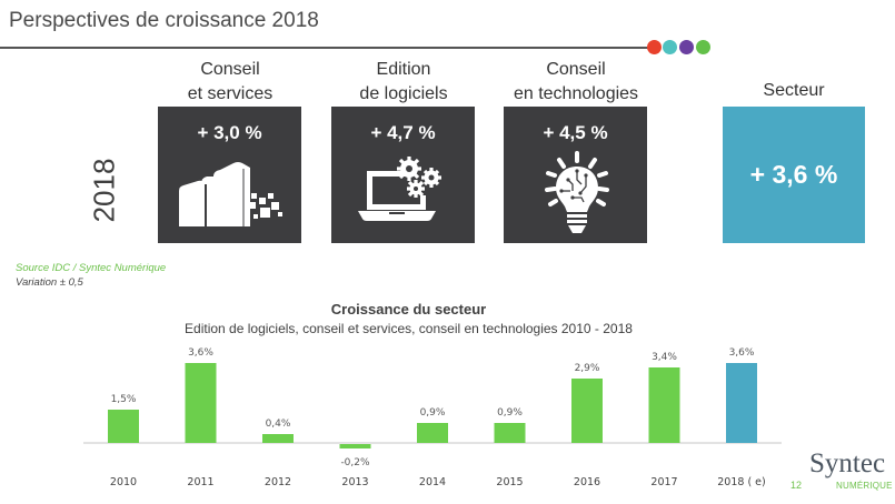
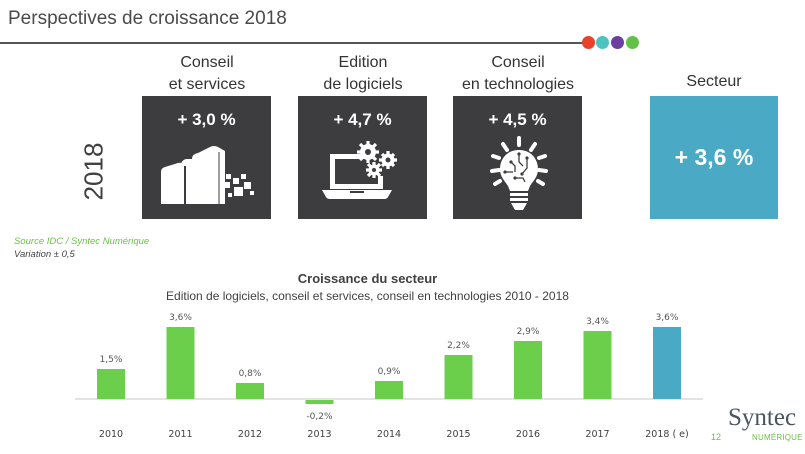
2012: 0,4% -> 0,8%
2015: 0,9% -> 2,2%
